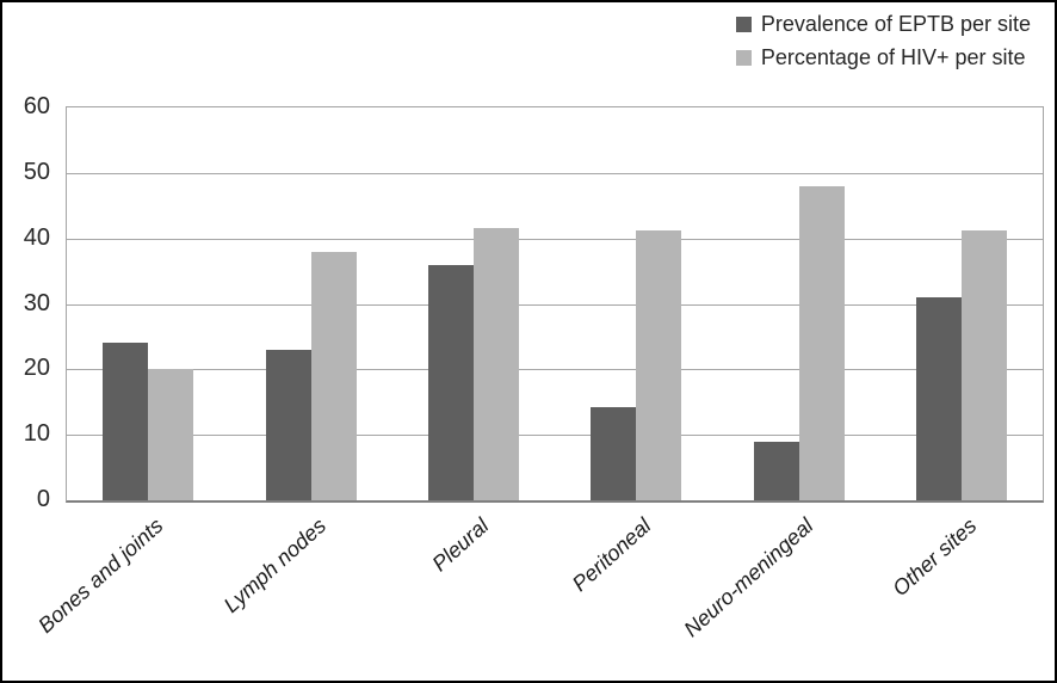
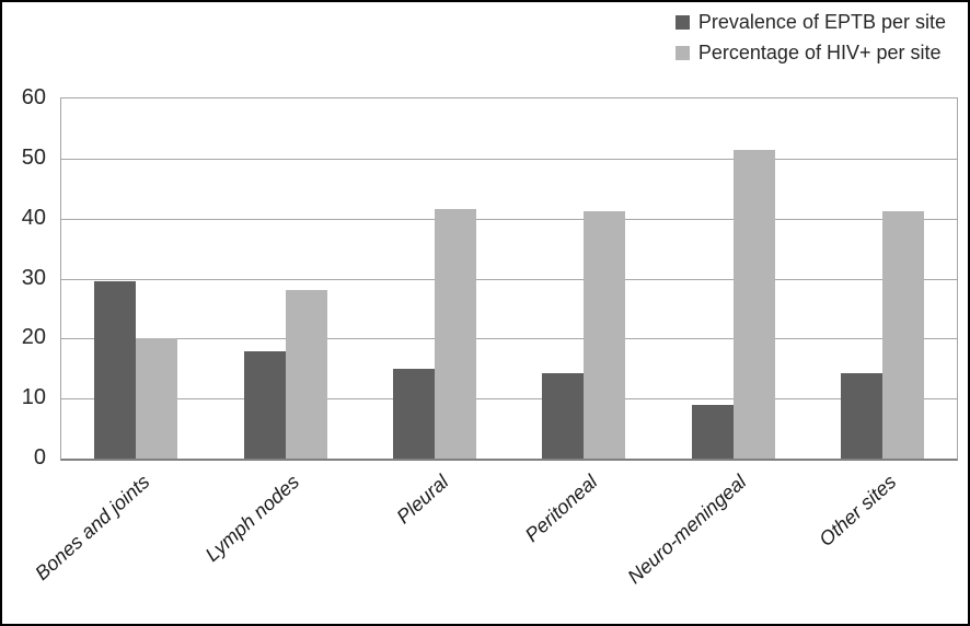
Prevalence of EPTB per site/Bones and joints: 24 -> 30
Prevalence of EPTB per site/Lymph nodes: 23 -> 18
Percentage of HIV+ per site/Lymph nodes: 38 -> 28
Prevalence of EPTB per site/Pleural: 36 -> 15
Percentage of HIV+ per site/Neuro-meningeal: 48 -> 52
Prevalence of EPTB per site/Other sites: 31 -> 14
